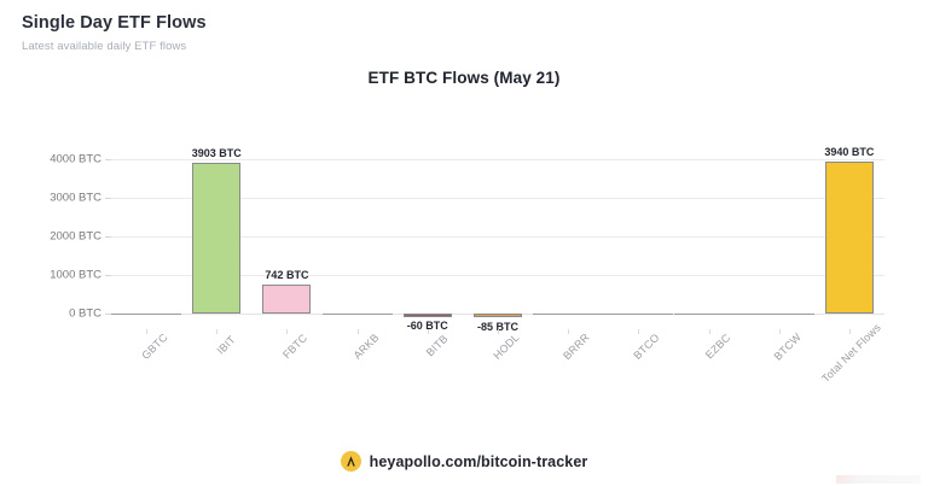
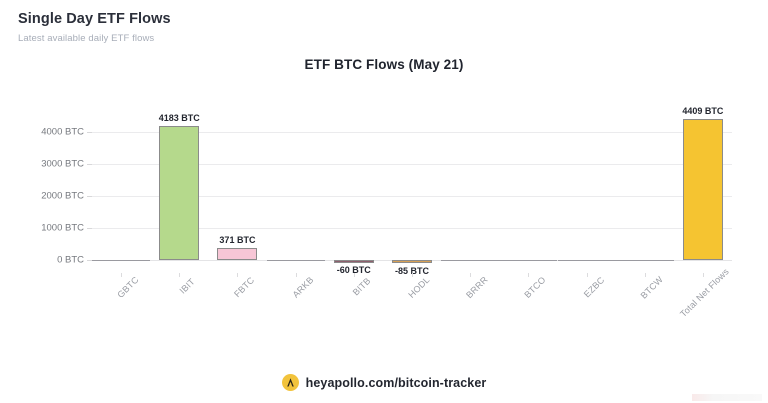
IBIT: 3903 -> 4183
FBTC: 742 -> 371
Total Net Flows: 3940 -> 4409
